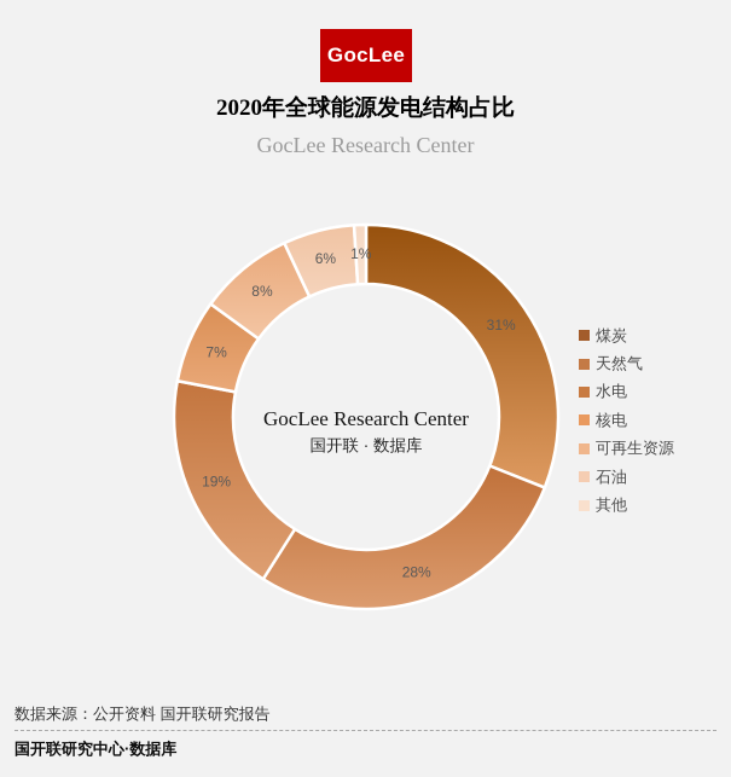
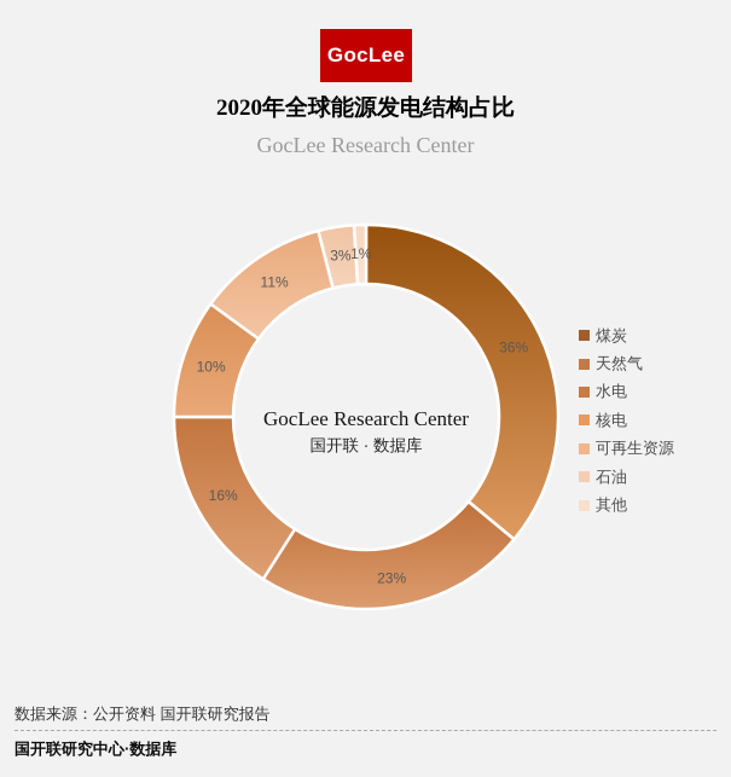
煤炭: 31% -> 36%
天然气: 28% -> 23%
水电: 19% -> 16%
核电: 7% -> 10%
可再生资源: 8% -> 11%
石油: 6% -> 3%
